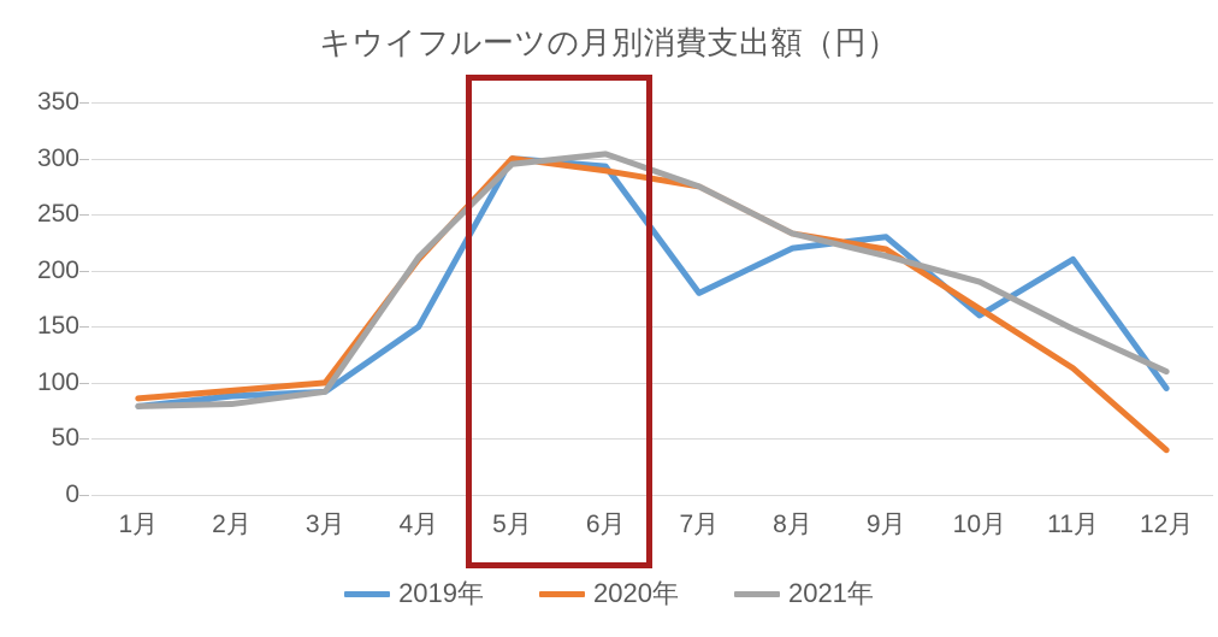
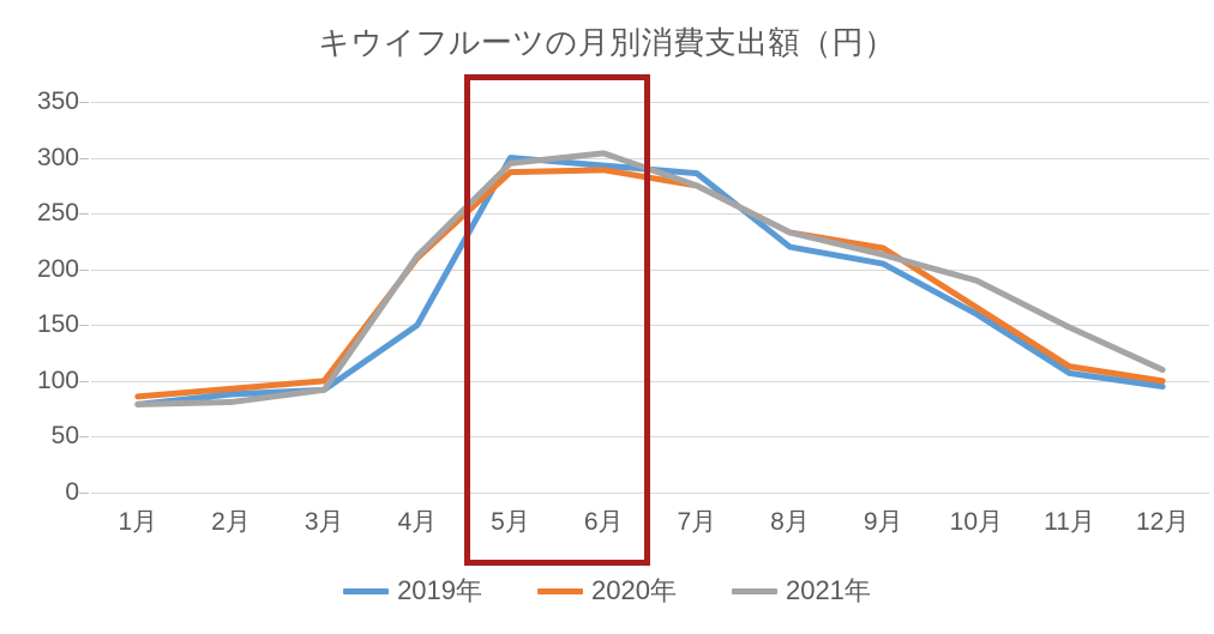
2020年/5月: 300 -> 290
2019年/7月: 180 -> 290
2019年/9月: 230 -> 200
2019年/11月: 210 -> 110
2020年/12月: 40 -> 100
